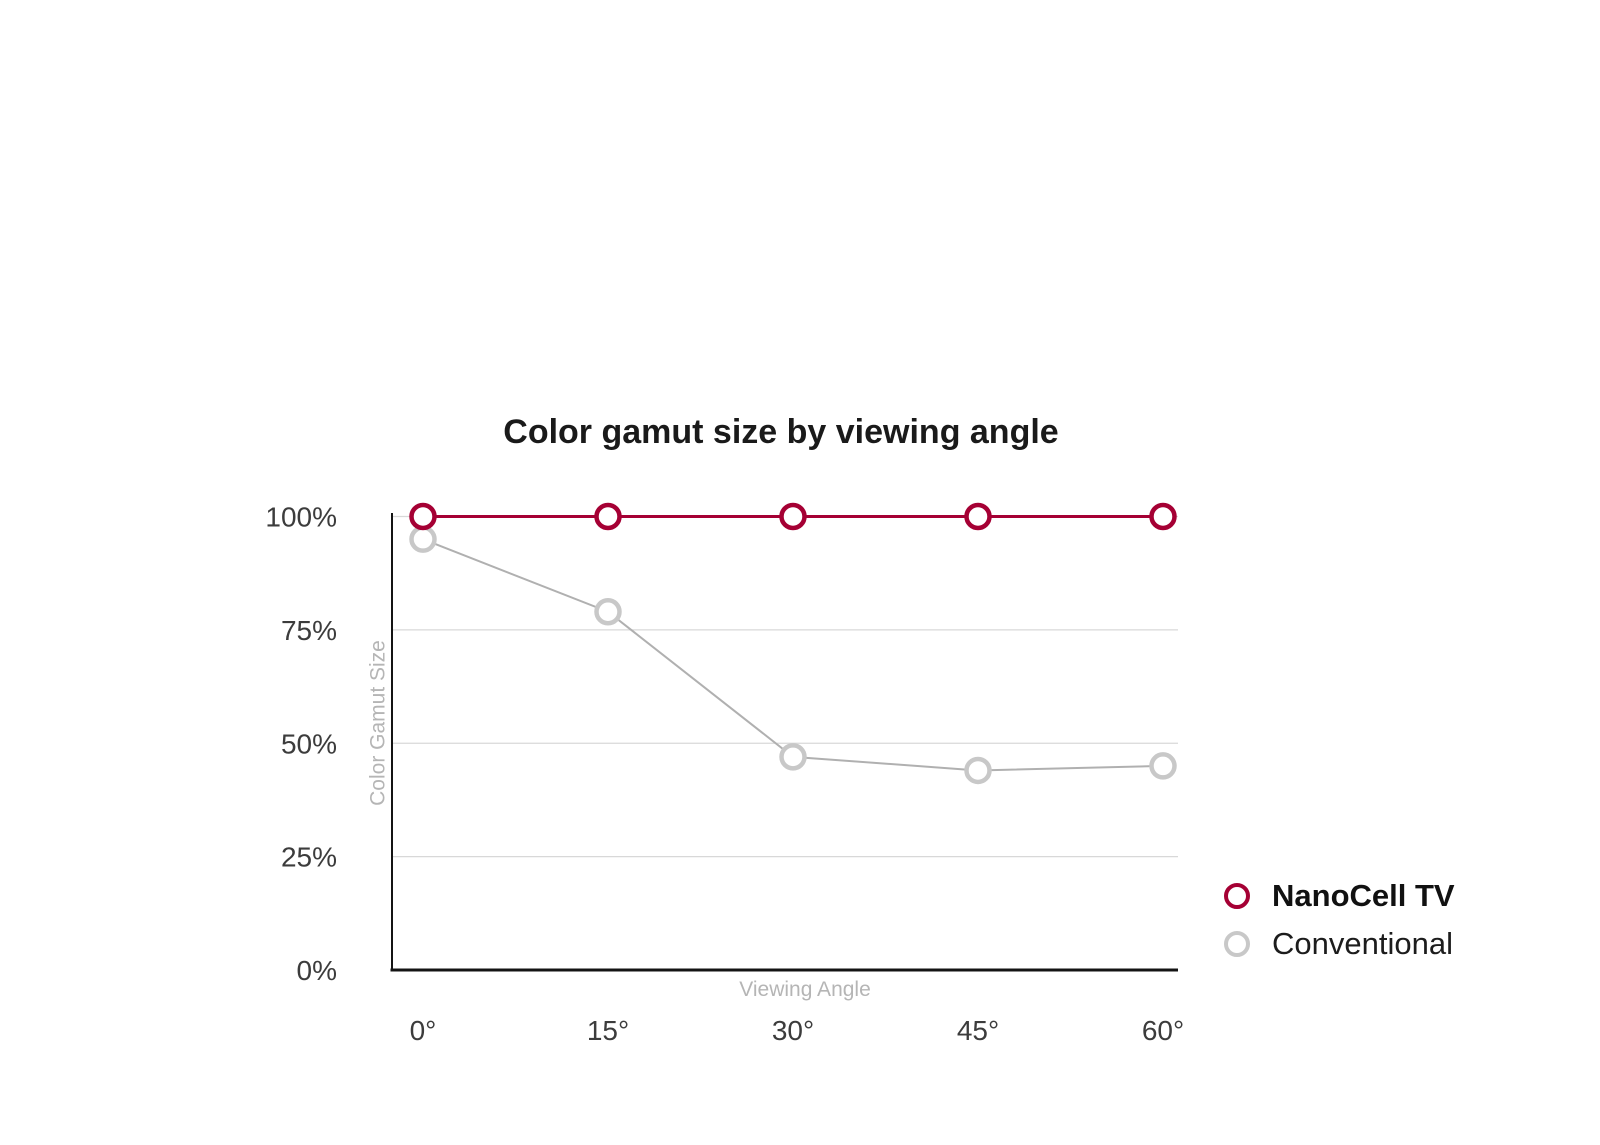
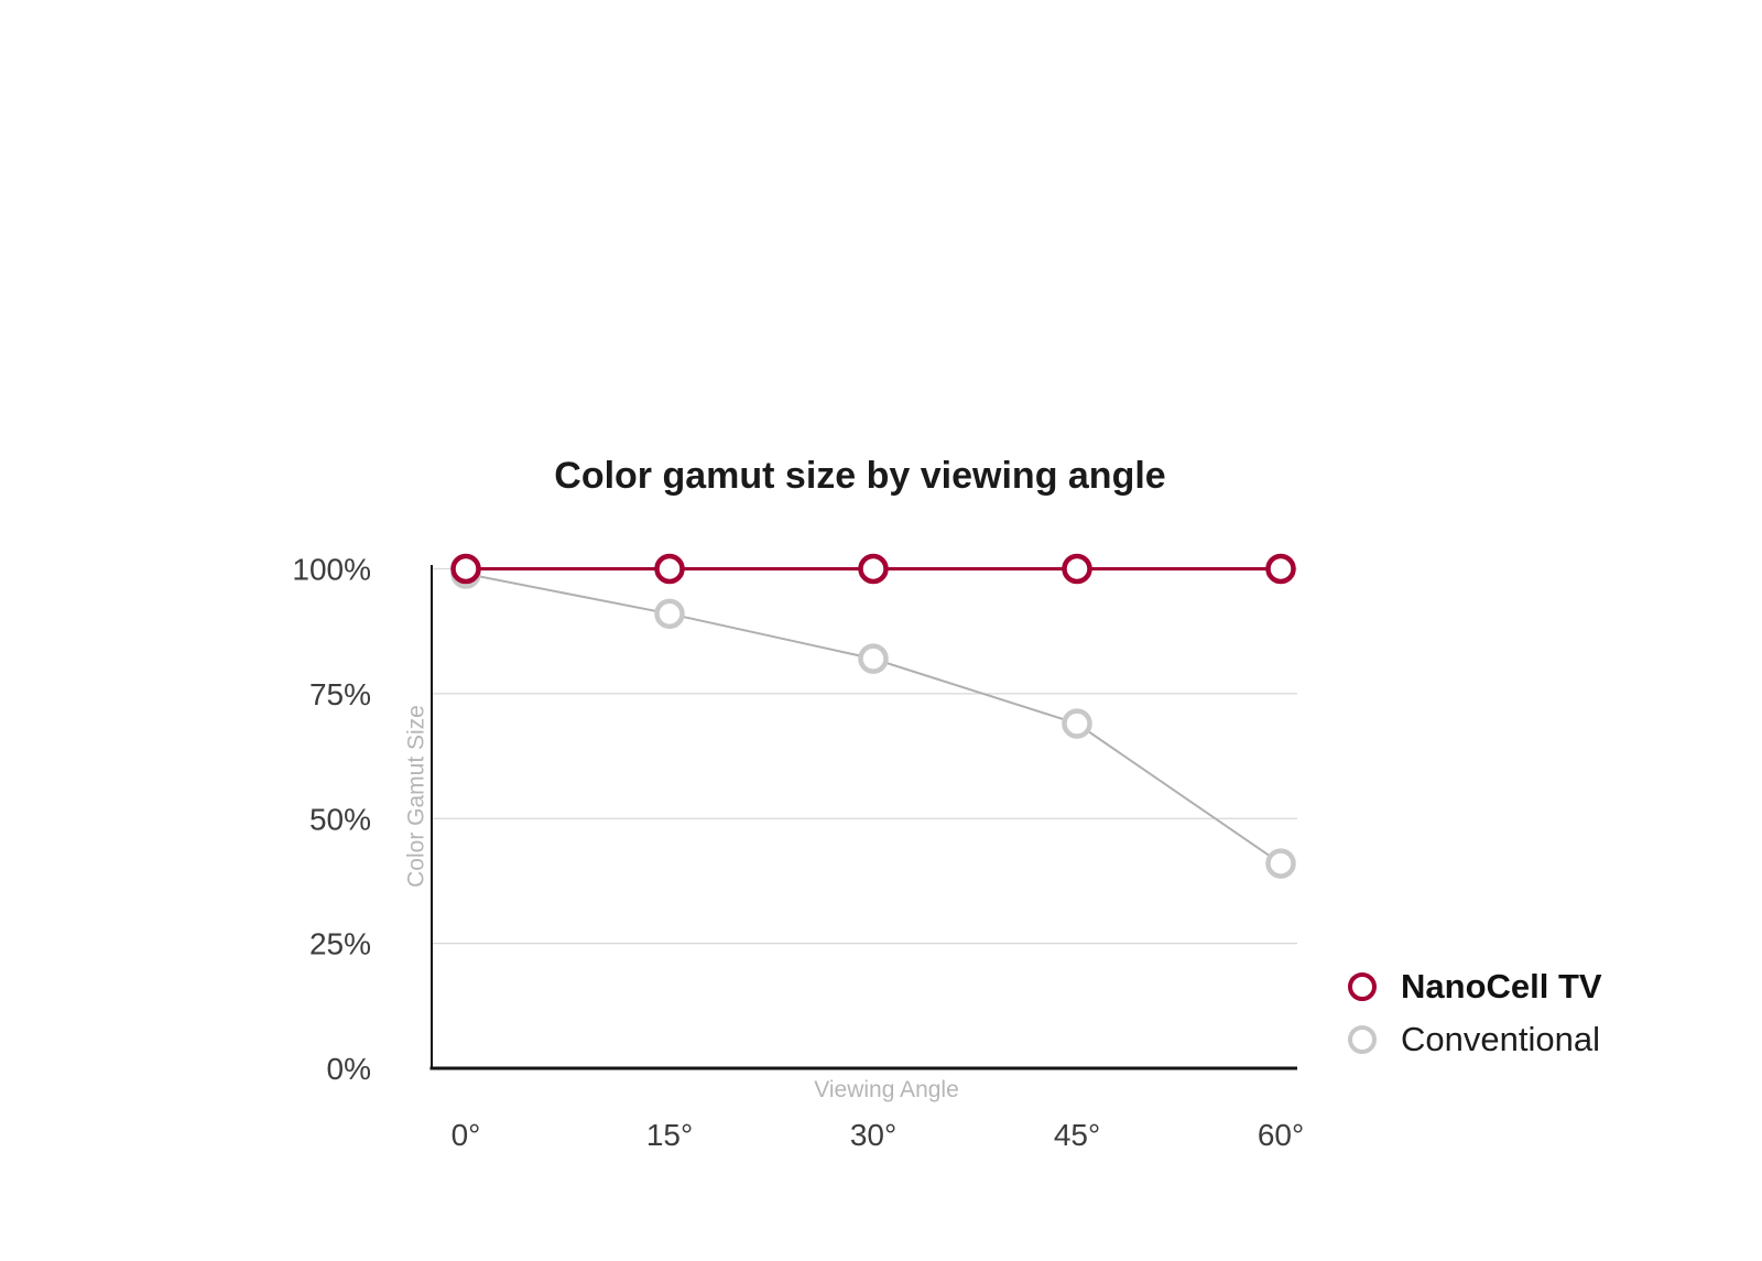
Conventional/0°: 95% -> 99%
Conventional/15°: 79% -> 91%
Conventional/30°: 47% -> 82%
Conventional/45°: 44% -> 69%
Conventional/60°: 45% -> 41%
